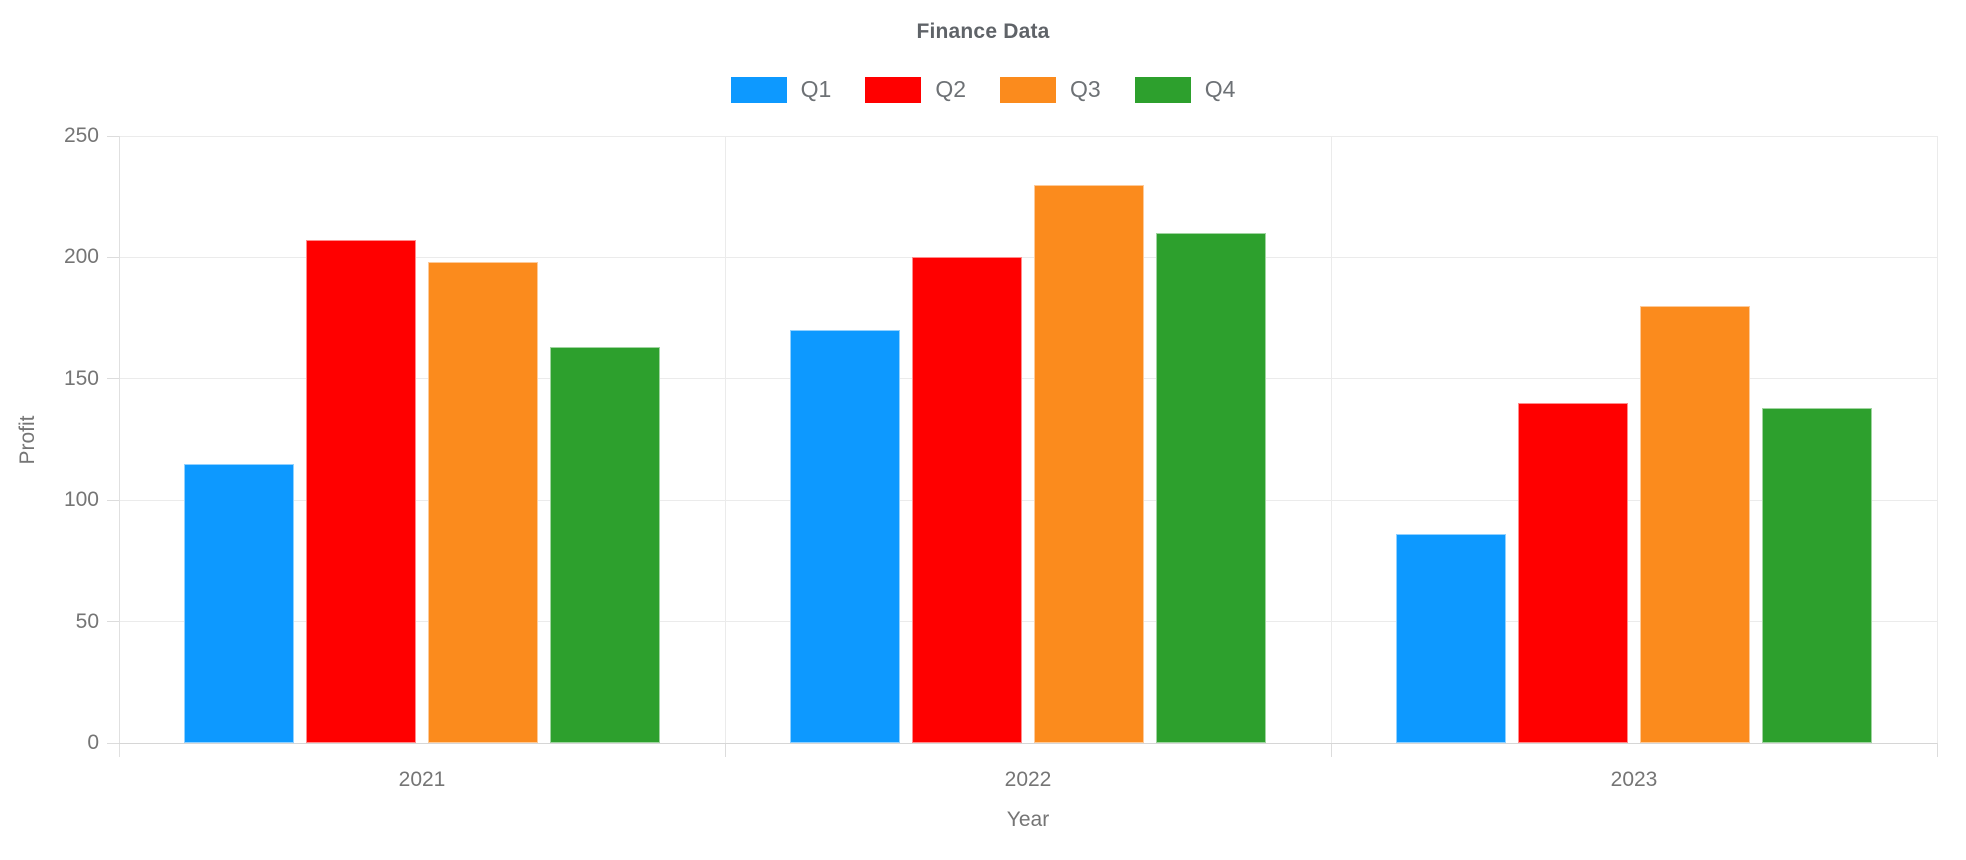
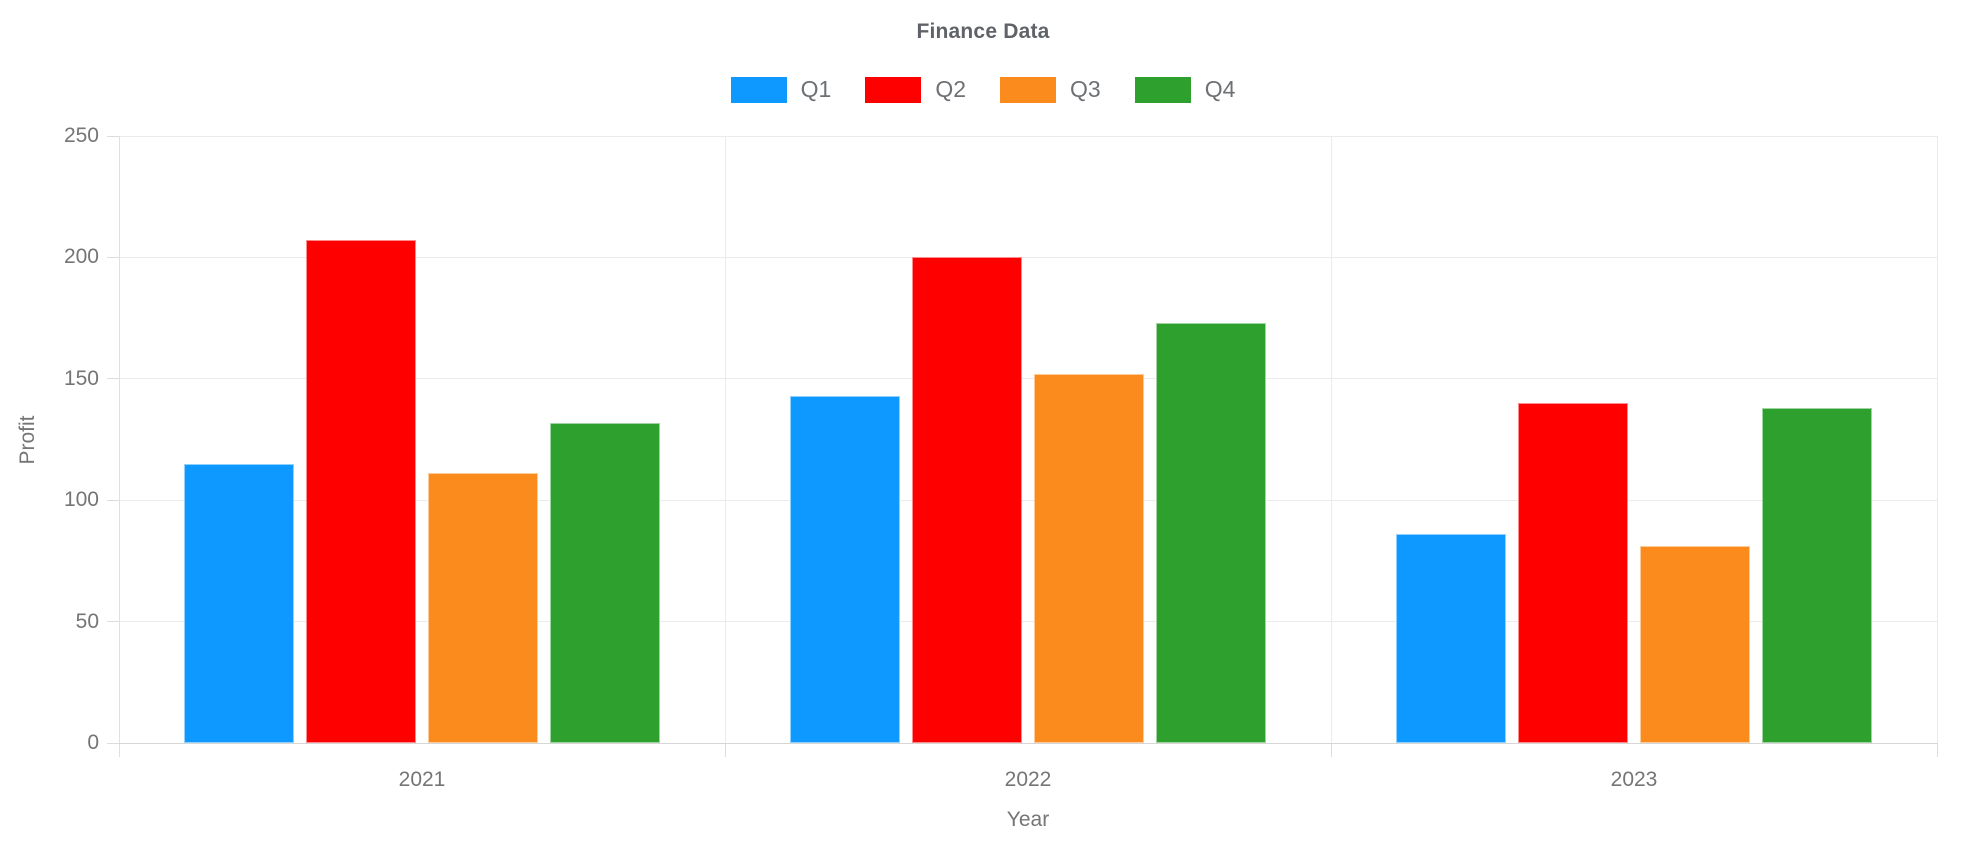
Q3/2021: 198 -> 111
Q4/2021: 163 -> 132
Q1/2022: 170 -> 143
Q3/2022: 230 -> 152
Q4/2022: 210 -> 173
Q3/2023: 180 -> 81
